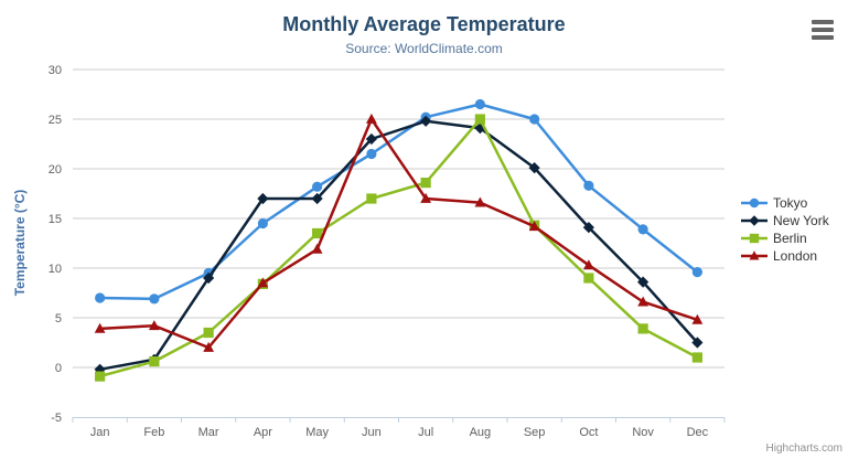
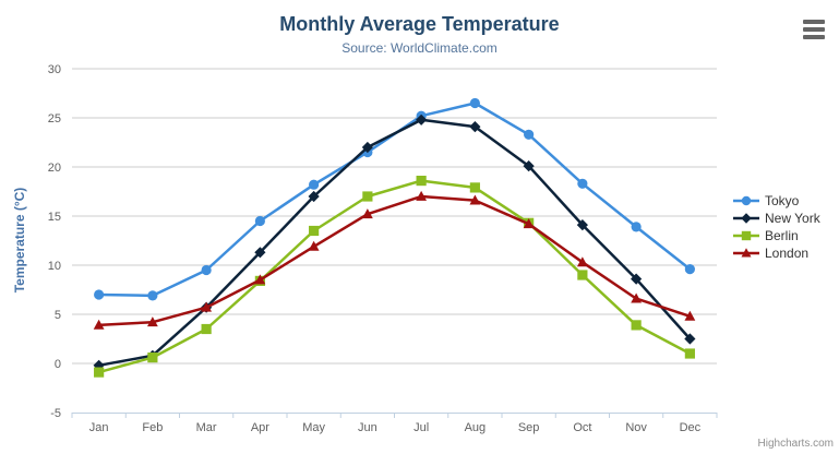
New York/Mar: 9 -> 6
London/Mar: 2 -> 6
New York/Apr: 17 -> 11
New York/Jun: 23 -> 22
London/Jun: 25 -> 15
Berlin/Aug: 25 -> 18
Tokyo/Sep: 25 -> 23
